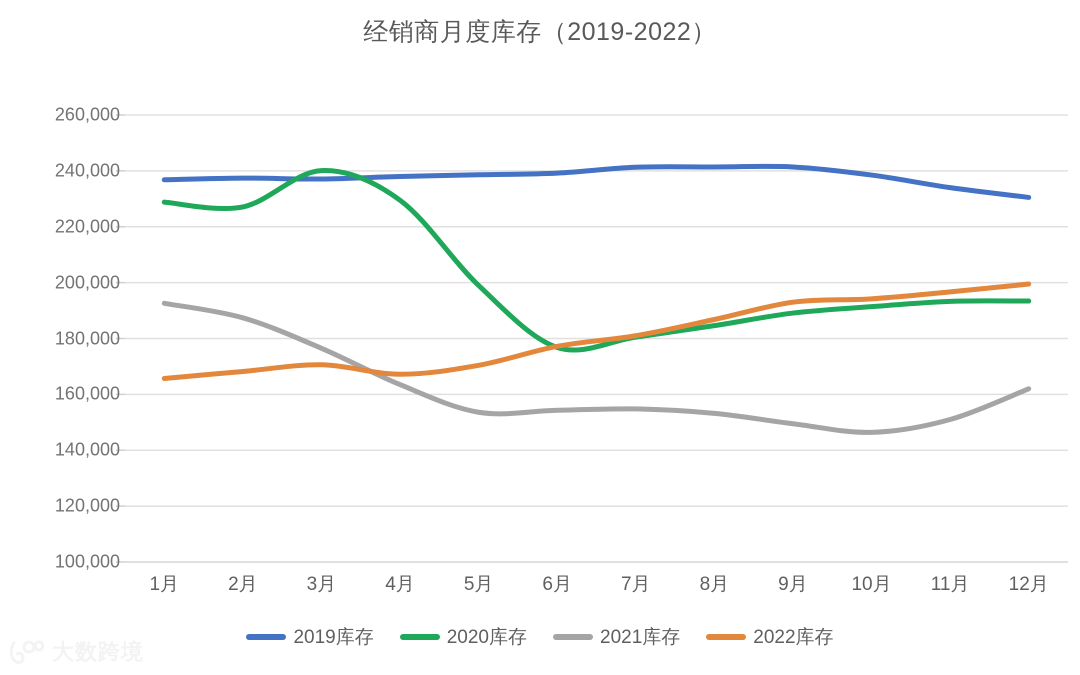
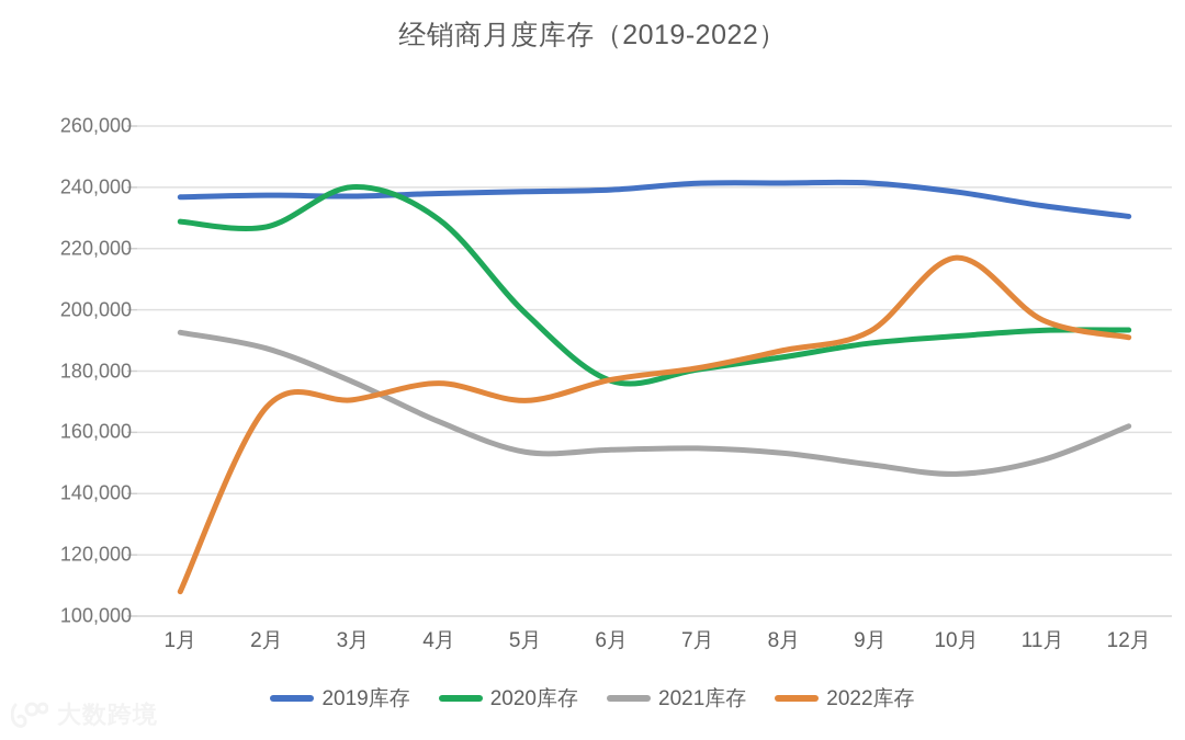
2022库存/1月: 166000 -> 108000
2022库存/4月: 167000 -> 176000
2022库存/10月: 194000 -> 217000
2022库存/12月: 200000 -> 191000
